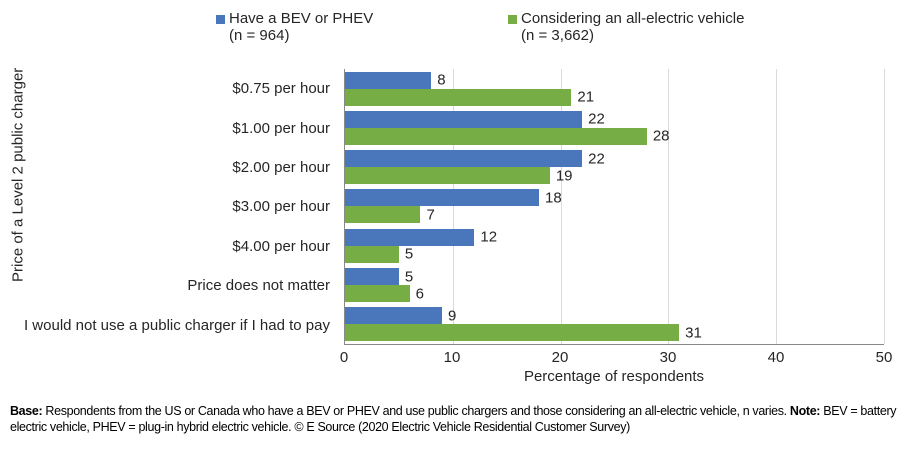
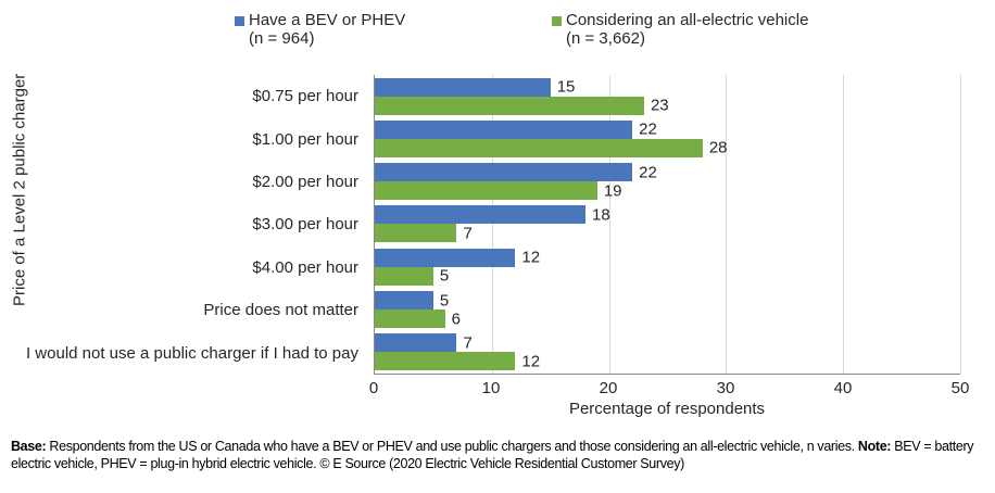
Have a BEV or PHEV (n = 964)/$0.75 per hour: 8 -> 15
Considering an all-electric vehicle (n = 3,662)/$0.75 per hour: 21 -> 23
Have a BEV or PHEV (n = 964)/I would not use a public charger if I had to pay: 9 -> 7
Considering an all-electric vehicle (n = 3,662)/I would not use a public charger if I had to pay: 31 -> 12
